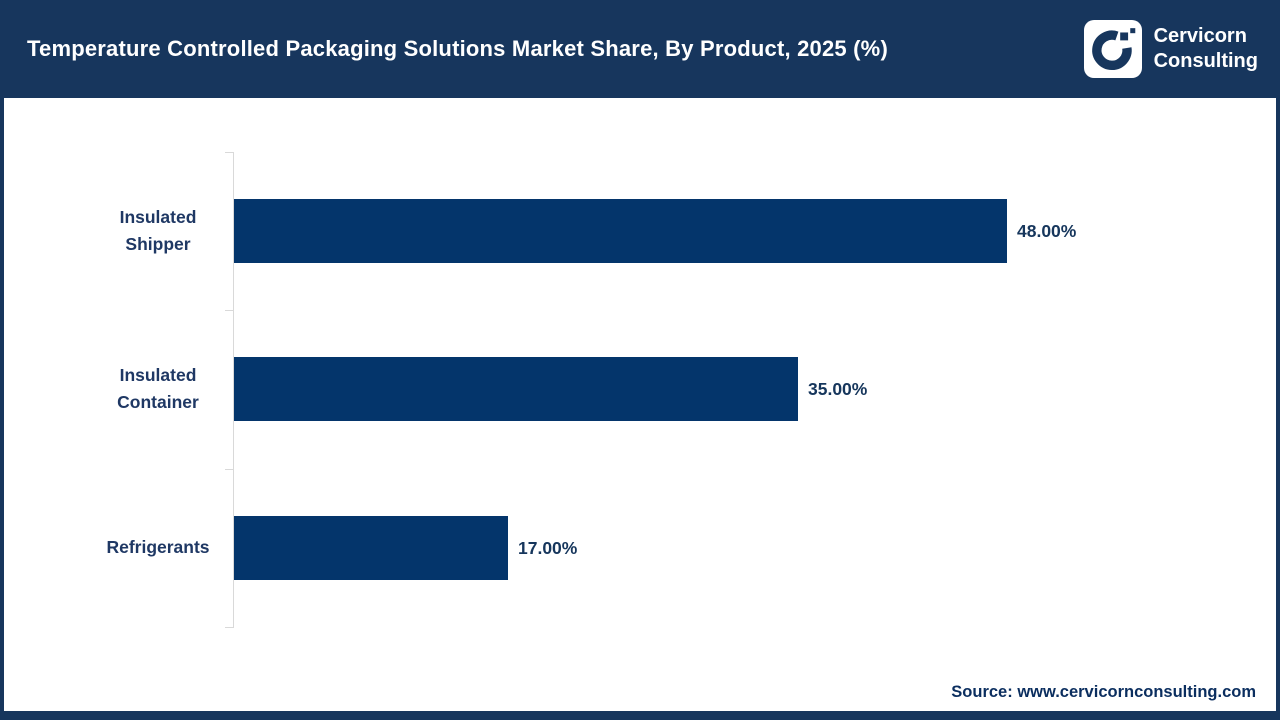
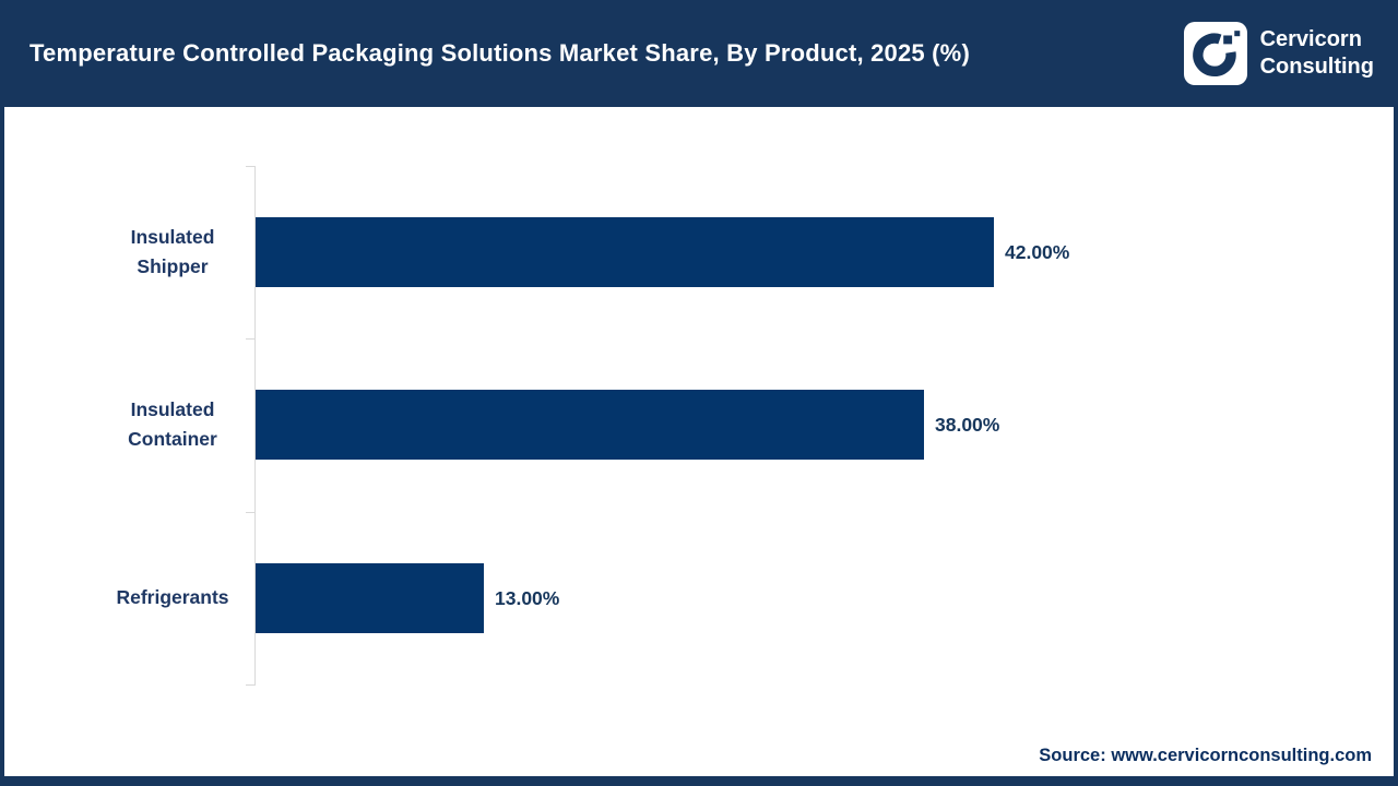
Insulated Shipper: 48.00% -> 42.00%
Insulated Container: 35.00% -> 38.00%
Refrigerants: 17.00% -> 13.00%
